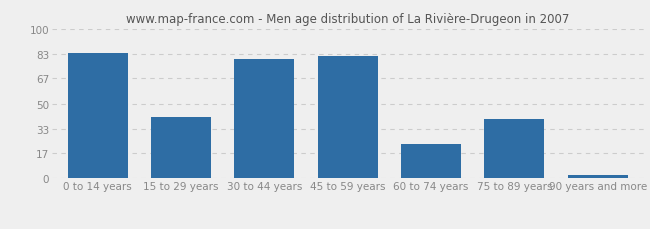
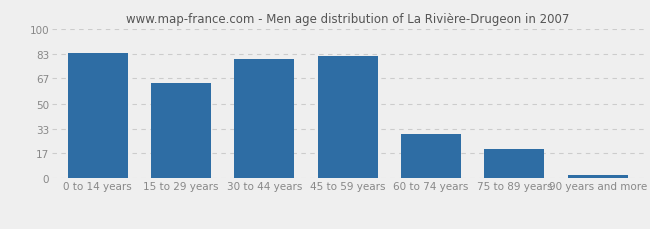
15 to 29 years: 41 -> 64
60 to 74 years: 23 -> 30
75 to 89 years: 40 -> 20
